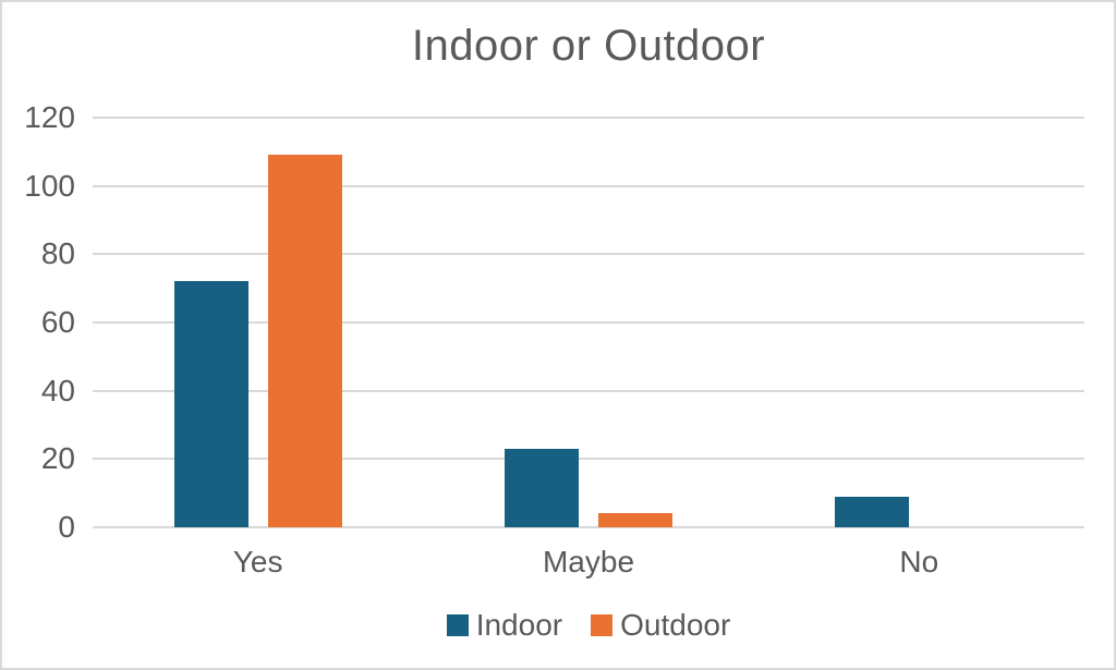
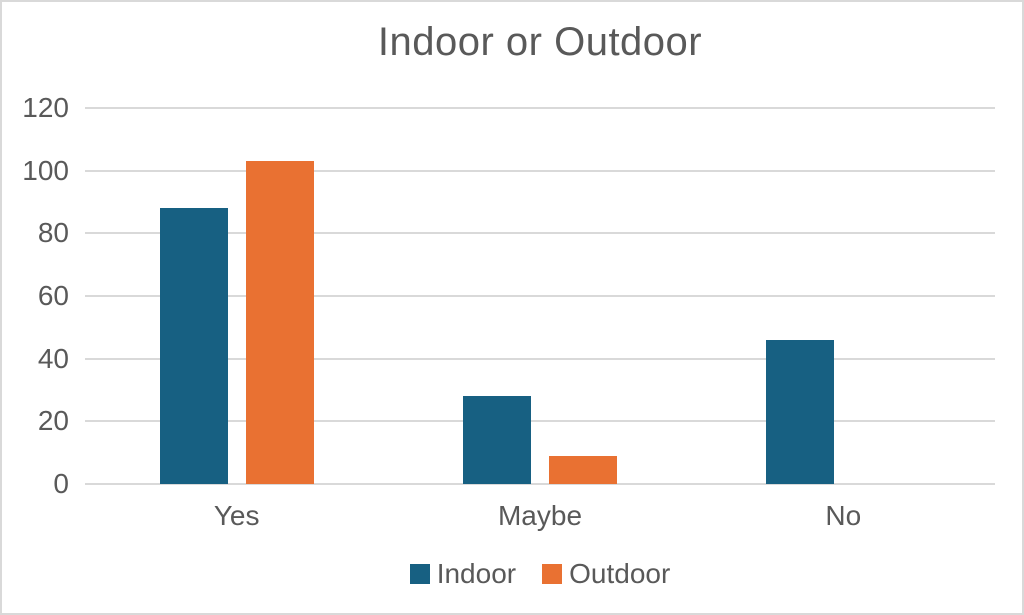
Indoor/Yes: 72 -> 88
Outdoor/Yes: 109 -> 103
Indoor/Maybe: 23 -> 28
Outdoor/Maybe: 4 -> 9
Indoor/No: 9 -> 46
